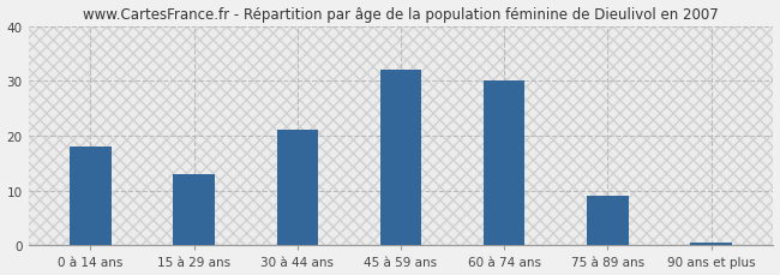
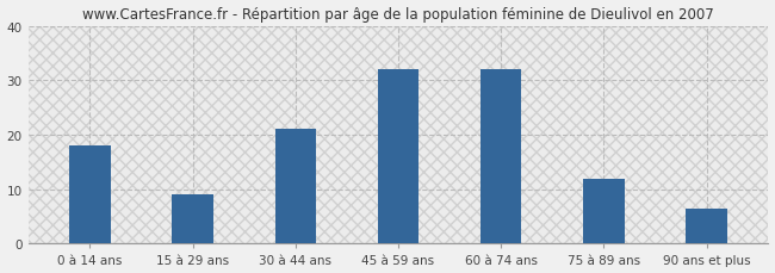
15 à 29 ans: 13.0 -> 9.0
60 à 74 ans: 30.0 -> 32.0
75 à 89 ans: 9.0 -> 12.0
90 ans et plus: 0.5 -> 6.5
